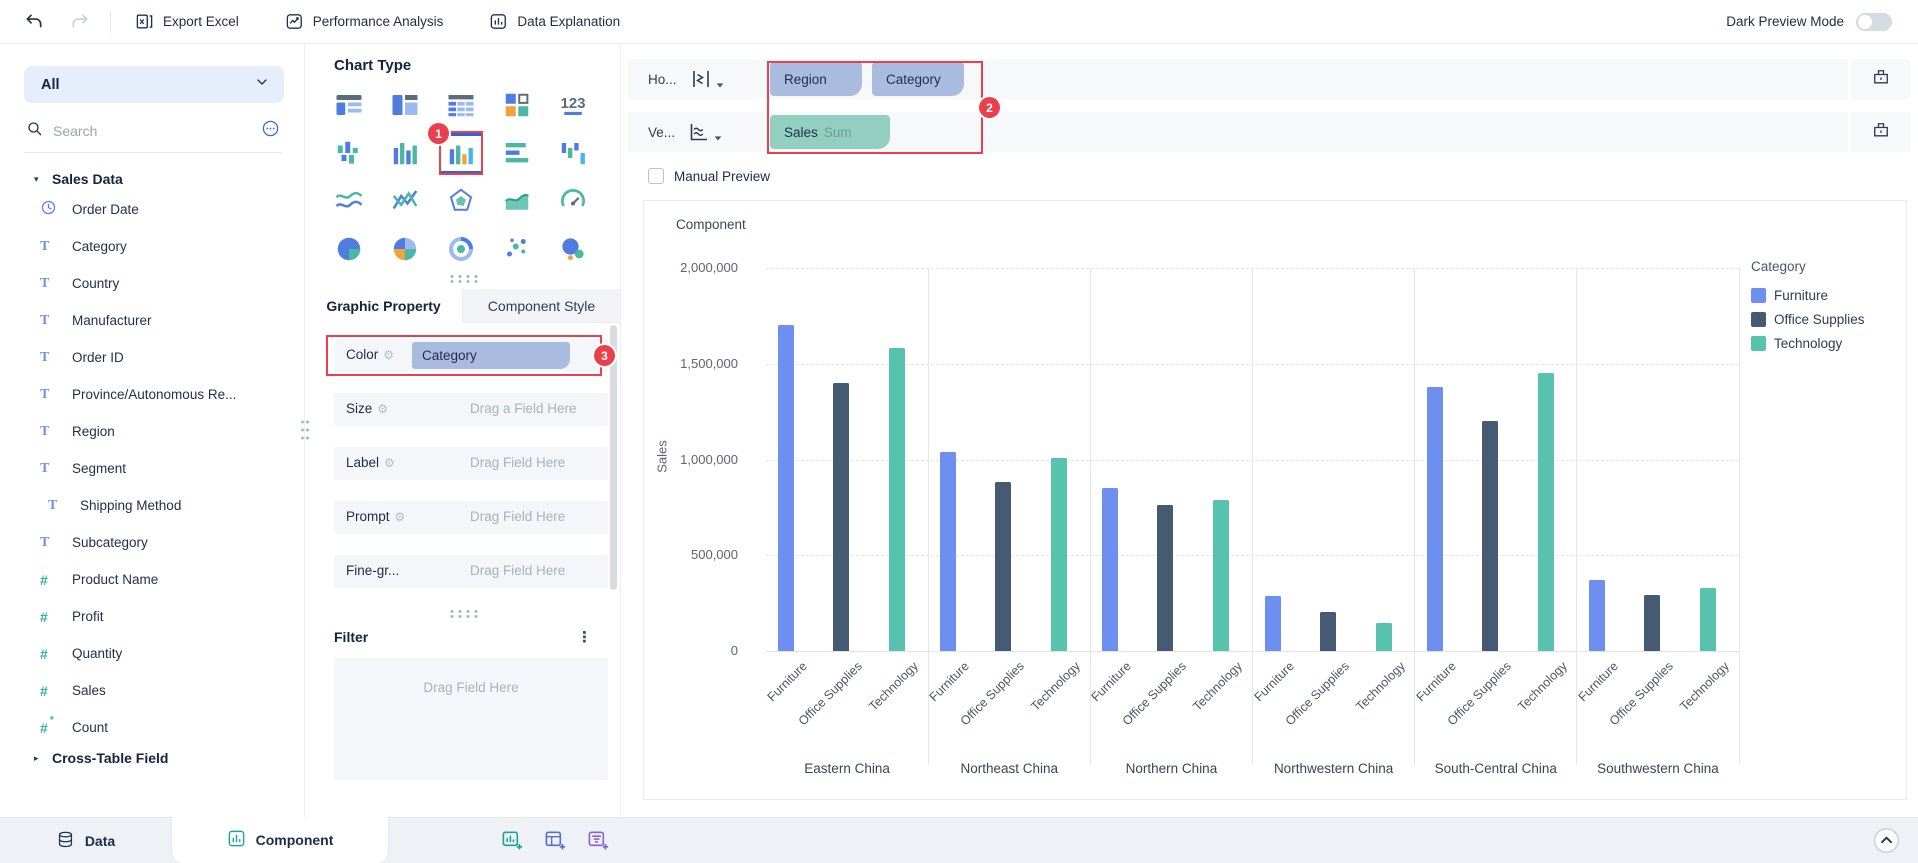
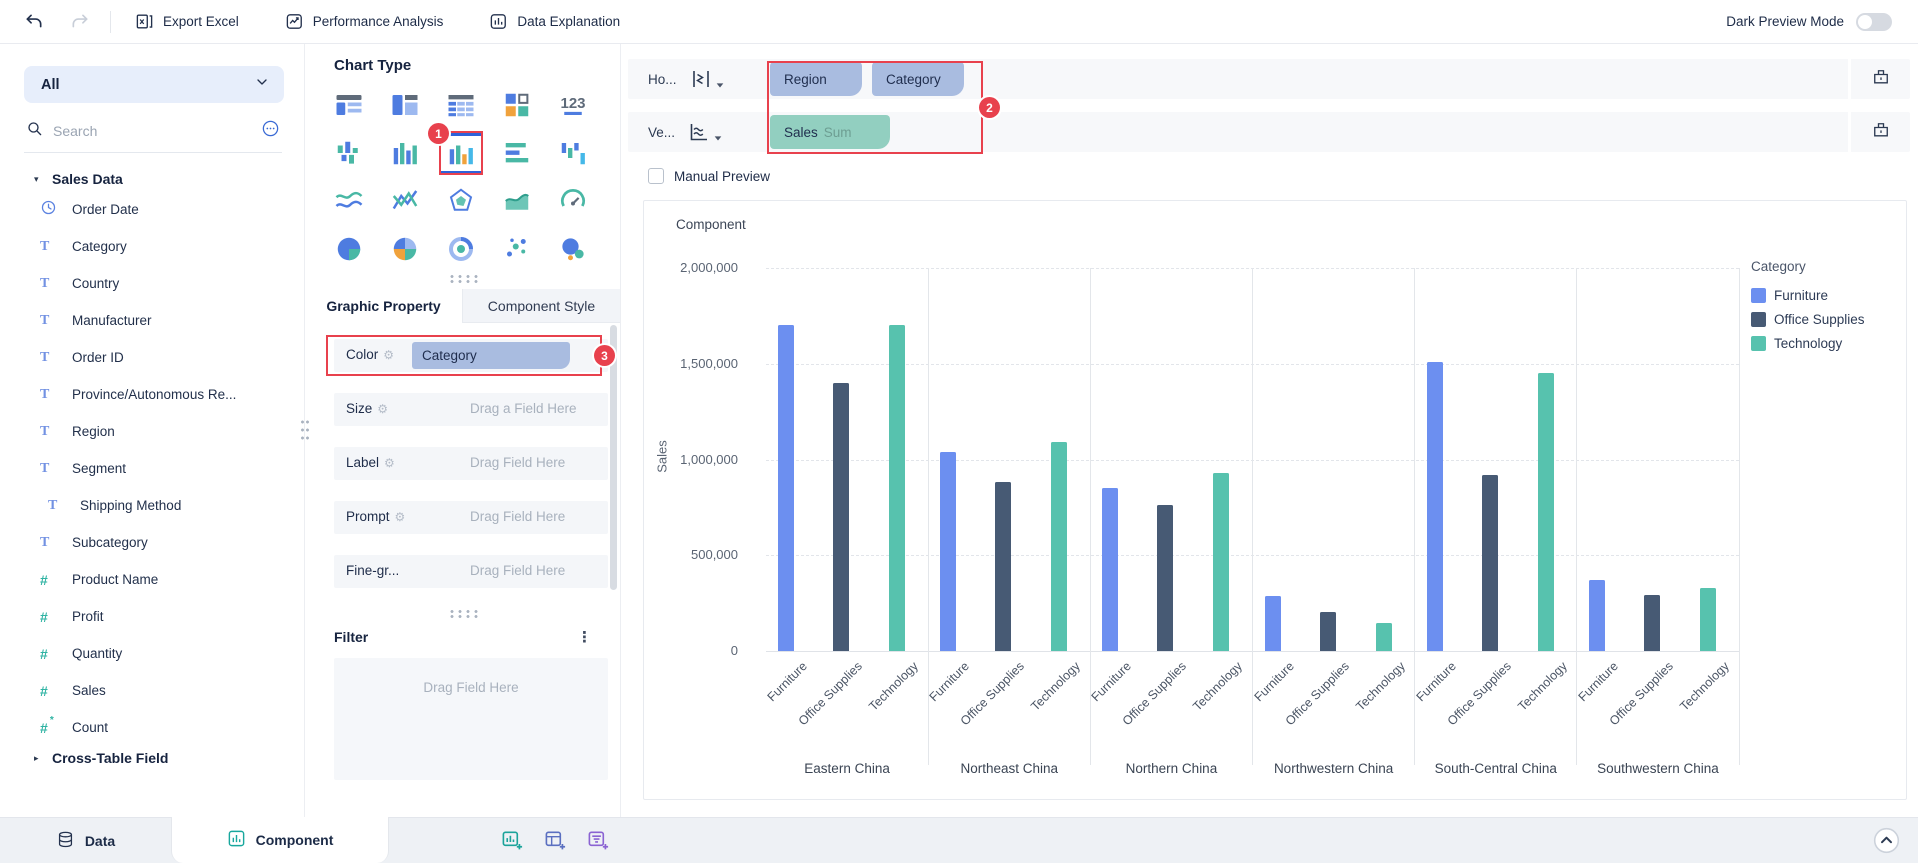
Technology/Eastern China: 1580000 -> 1700000
Technology/Northeast China: 1010000 -> 1090000
Technology/Northern China: 790000 -> 930000
Furniture/South-Central China: 1380000 -> 1510000
Office Supplies/South-Central China: 1200000 -> 920000
